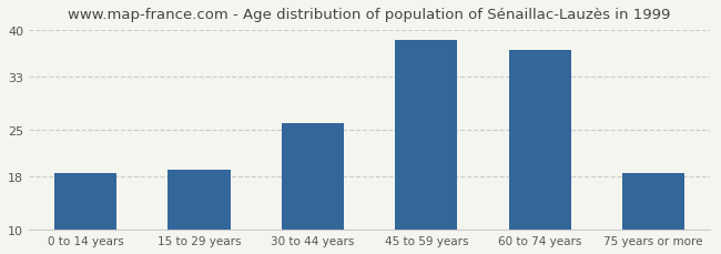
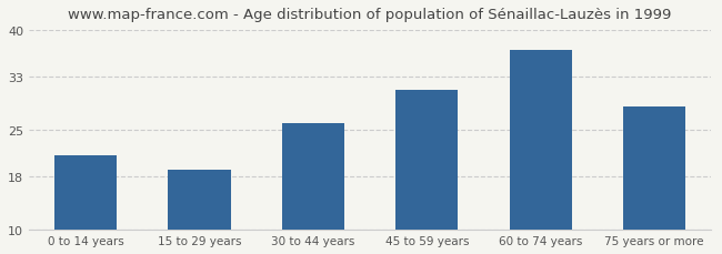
0 to 14 years: 18.5 -> 21.2
45 to 59 years: 38.5 -> 31.0
75 years or more: 18.5 -> 28.6
